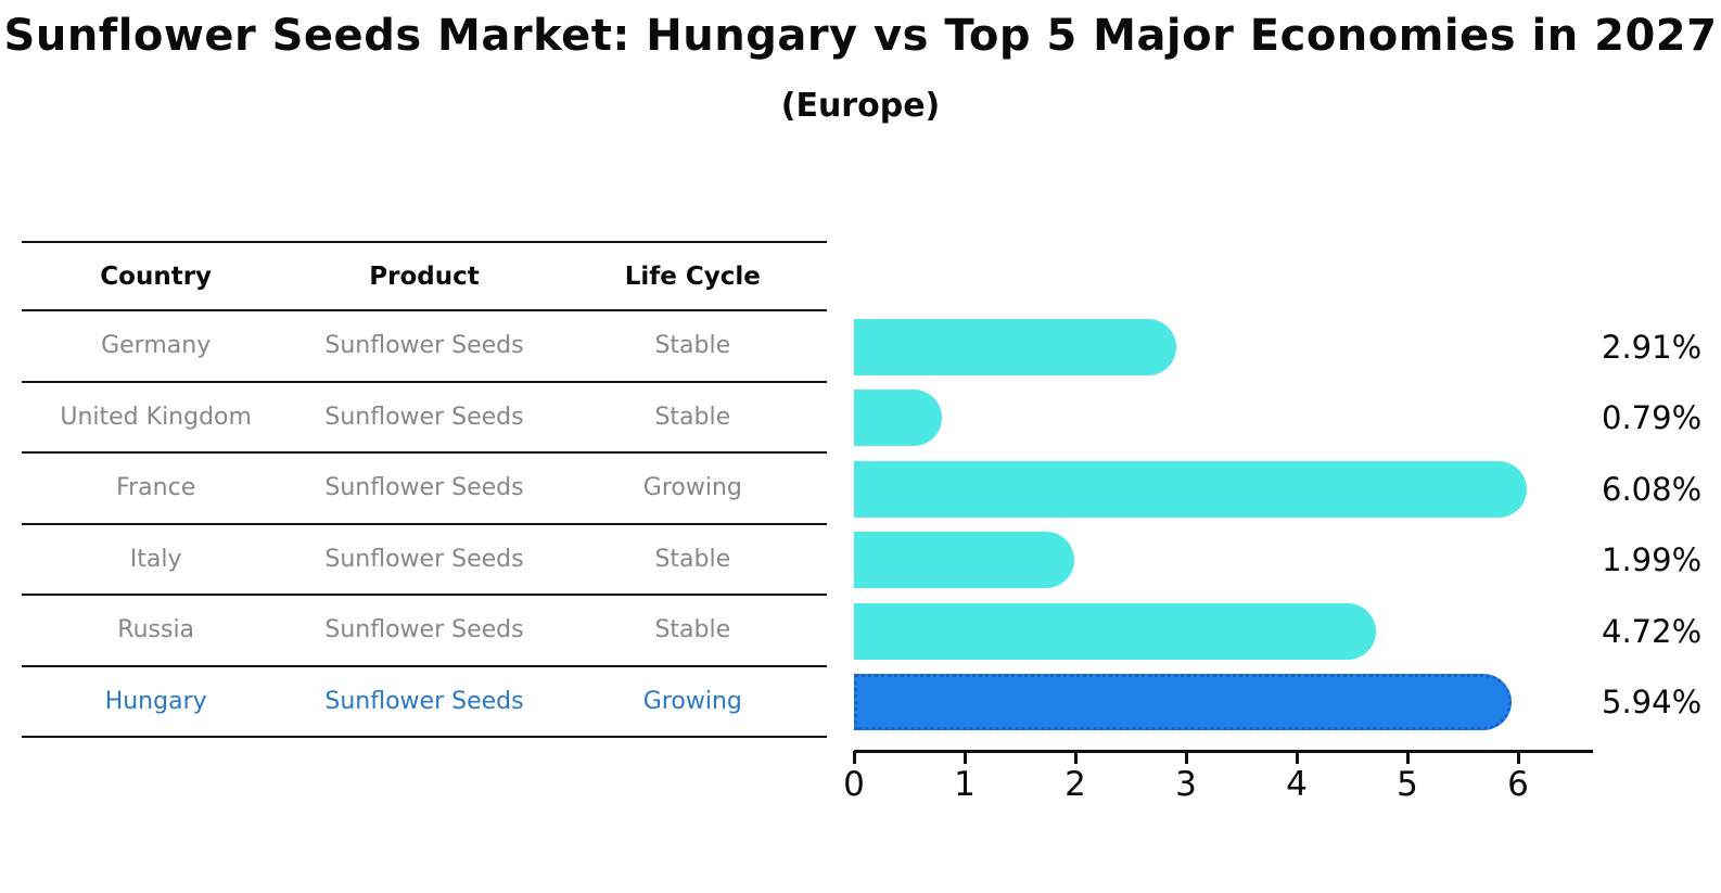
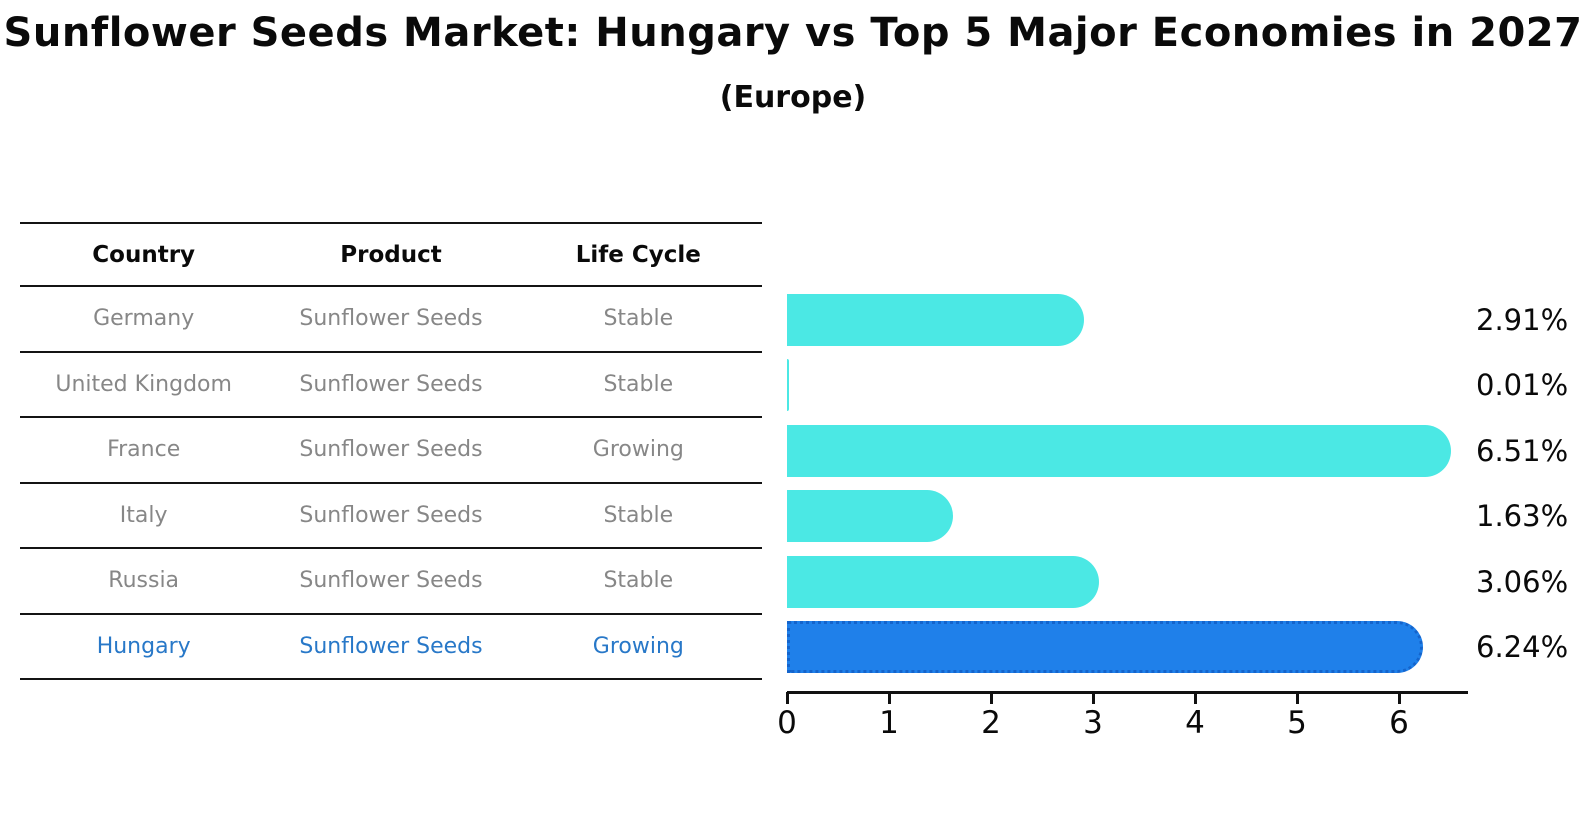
United Kingdom: 0.79% -> 0.01%
France: 6.08% -> 6.51%
Italy: 1.99% -> 1.63%
Russia: 4.72% -> 3.06%
Hungary: 5.94% -> 6.24%
